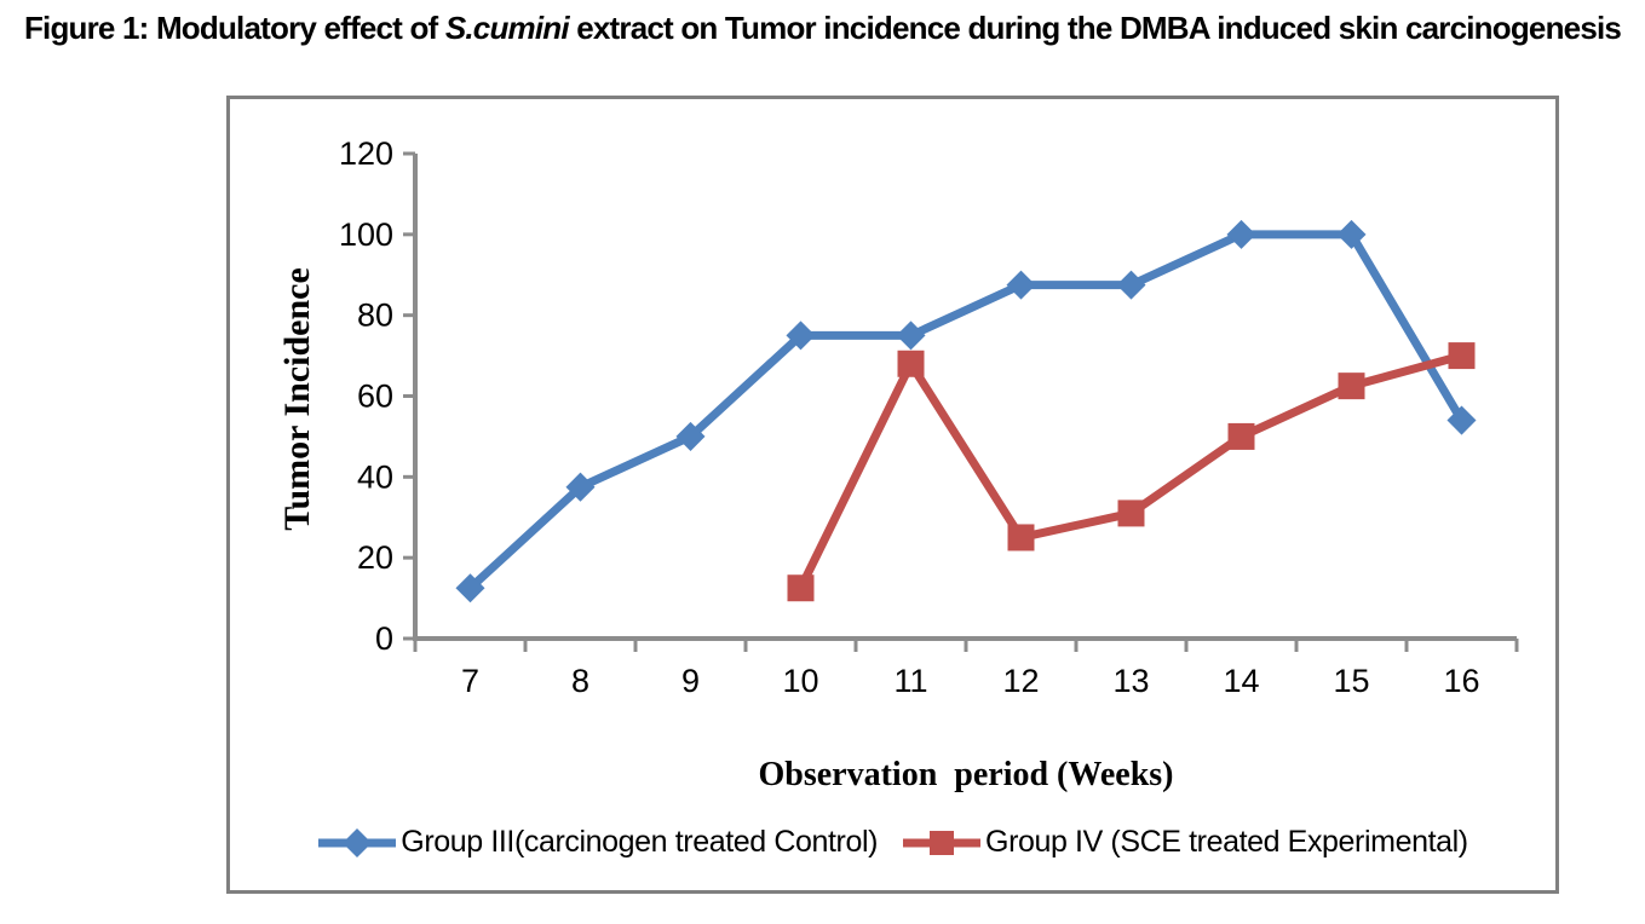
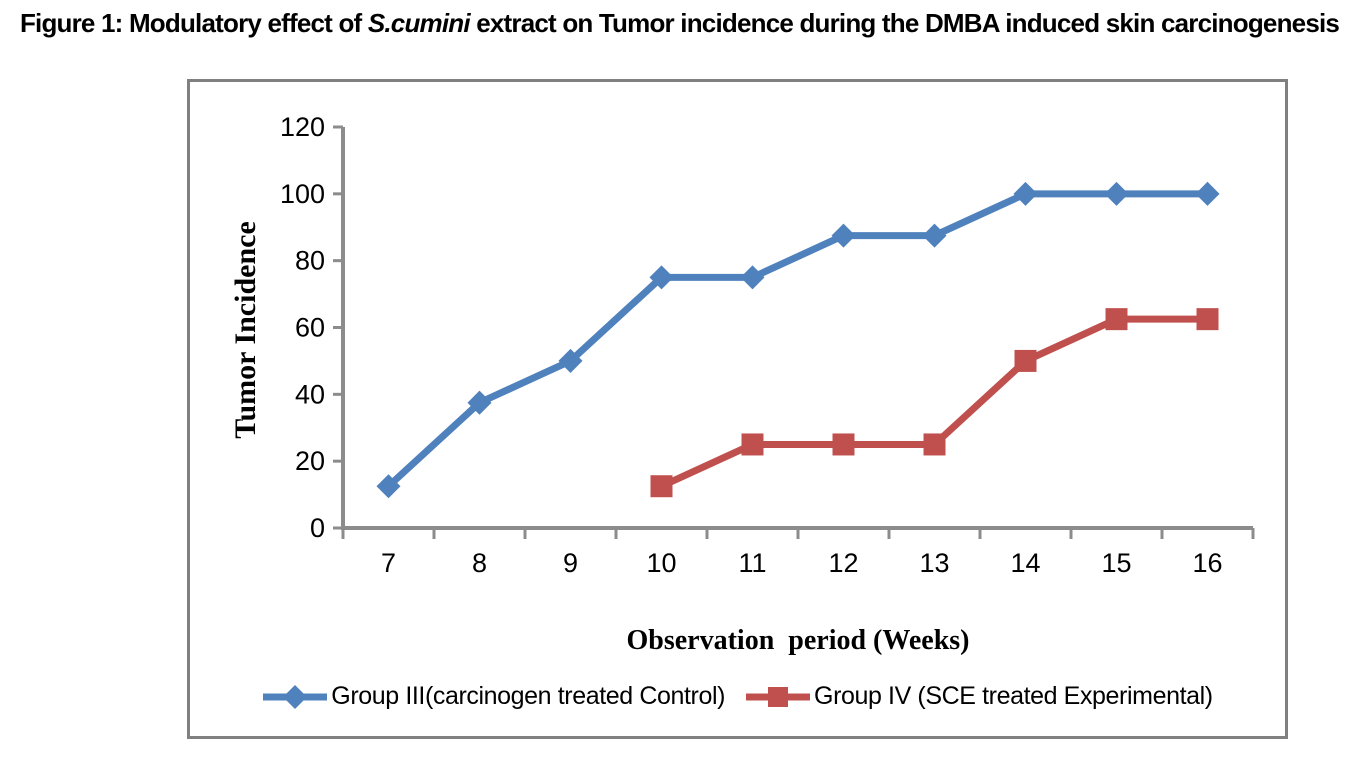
Group IV (SCE treated Experimental)/11: 68 -> 25
Group IV (SCE treated Experimental)/13: 31 -> 25
Group III(carcinogen treated Control)/16: 54 -> 100
Group IV (SCE treated Experimental)/16: 70 -> 62
